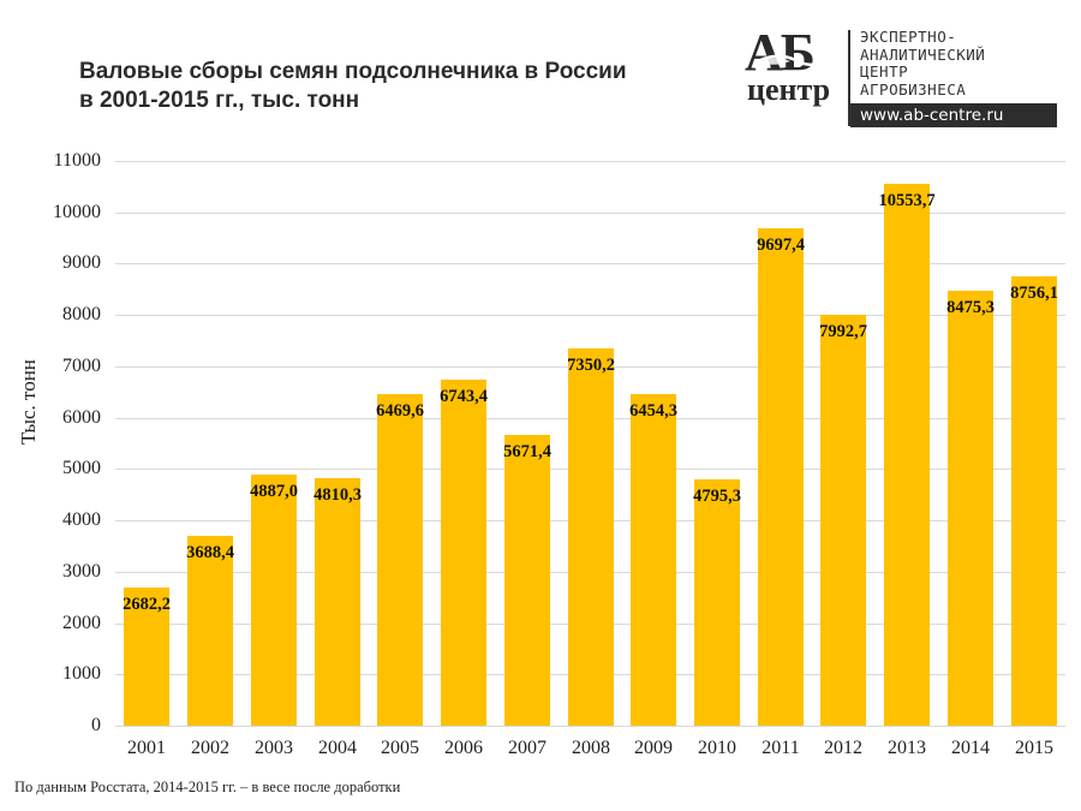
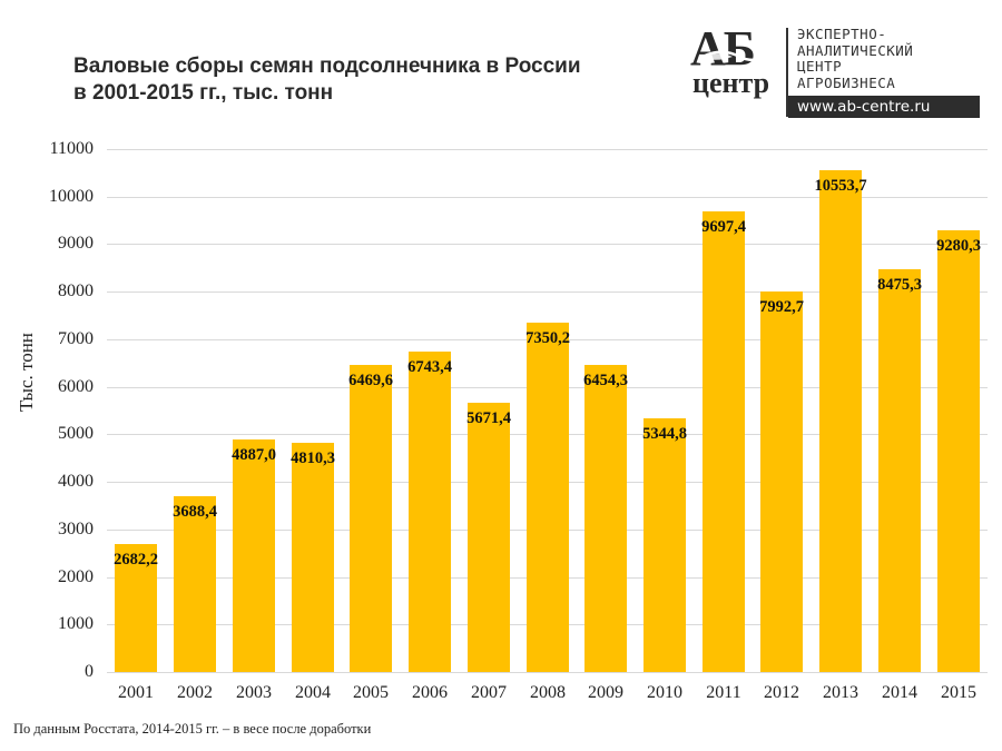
2010: 4795,3 -> 5344,8
2015: 8756,1 -> 9280,3
